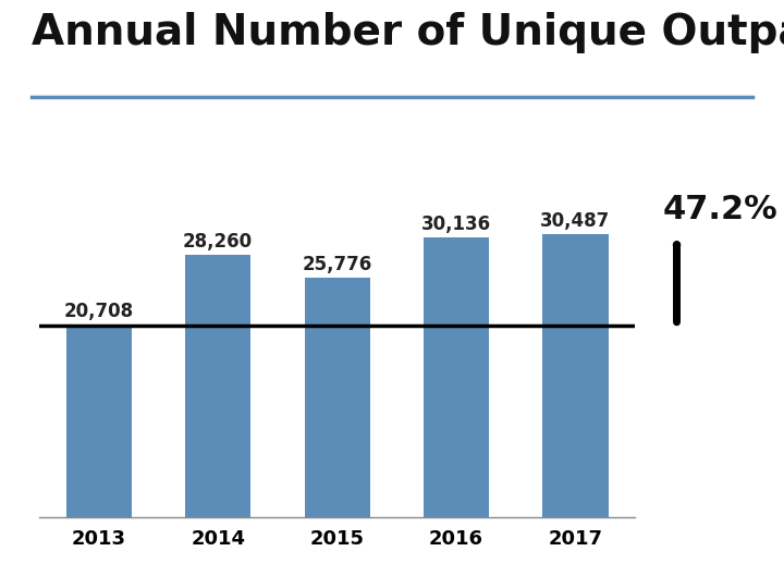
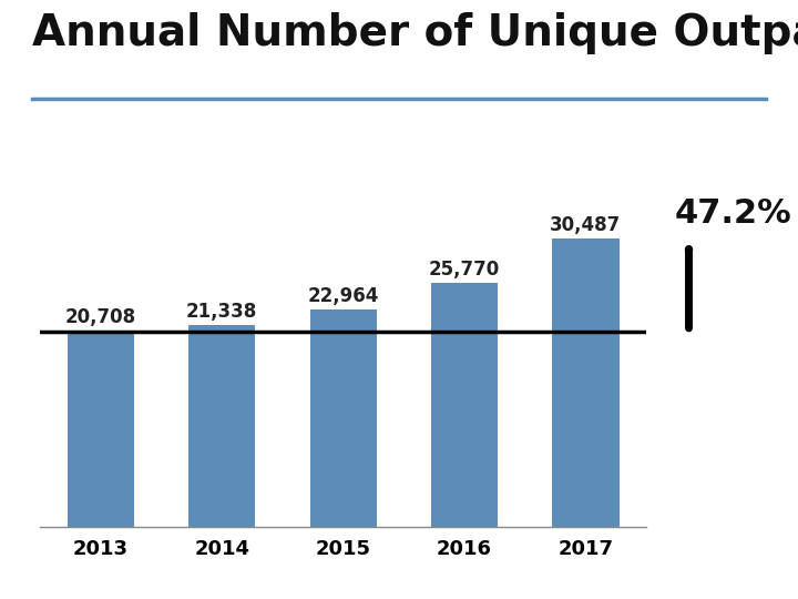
2014: 28,260 -> 21,338
2015: 25,776 -> 22,964
2016: 30,136 -> 25,770
